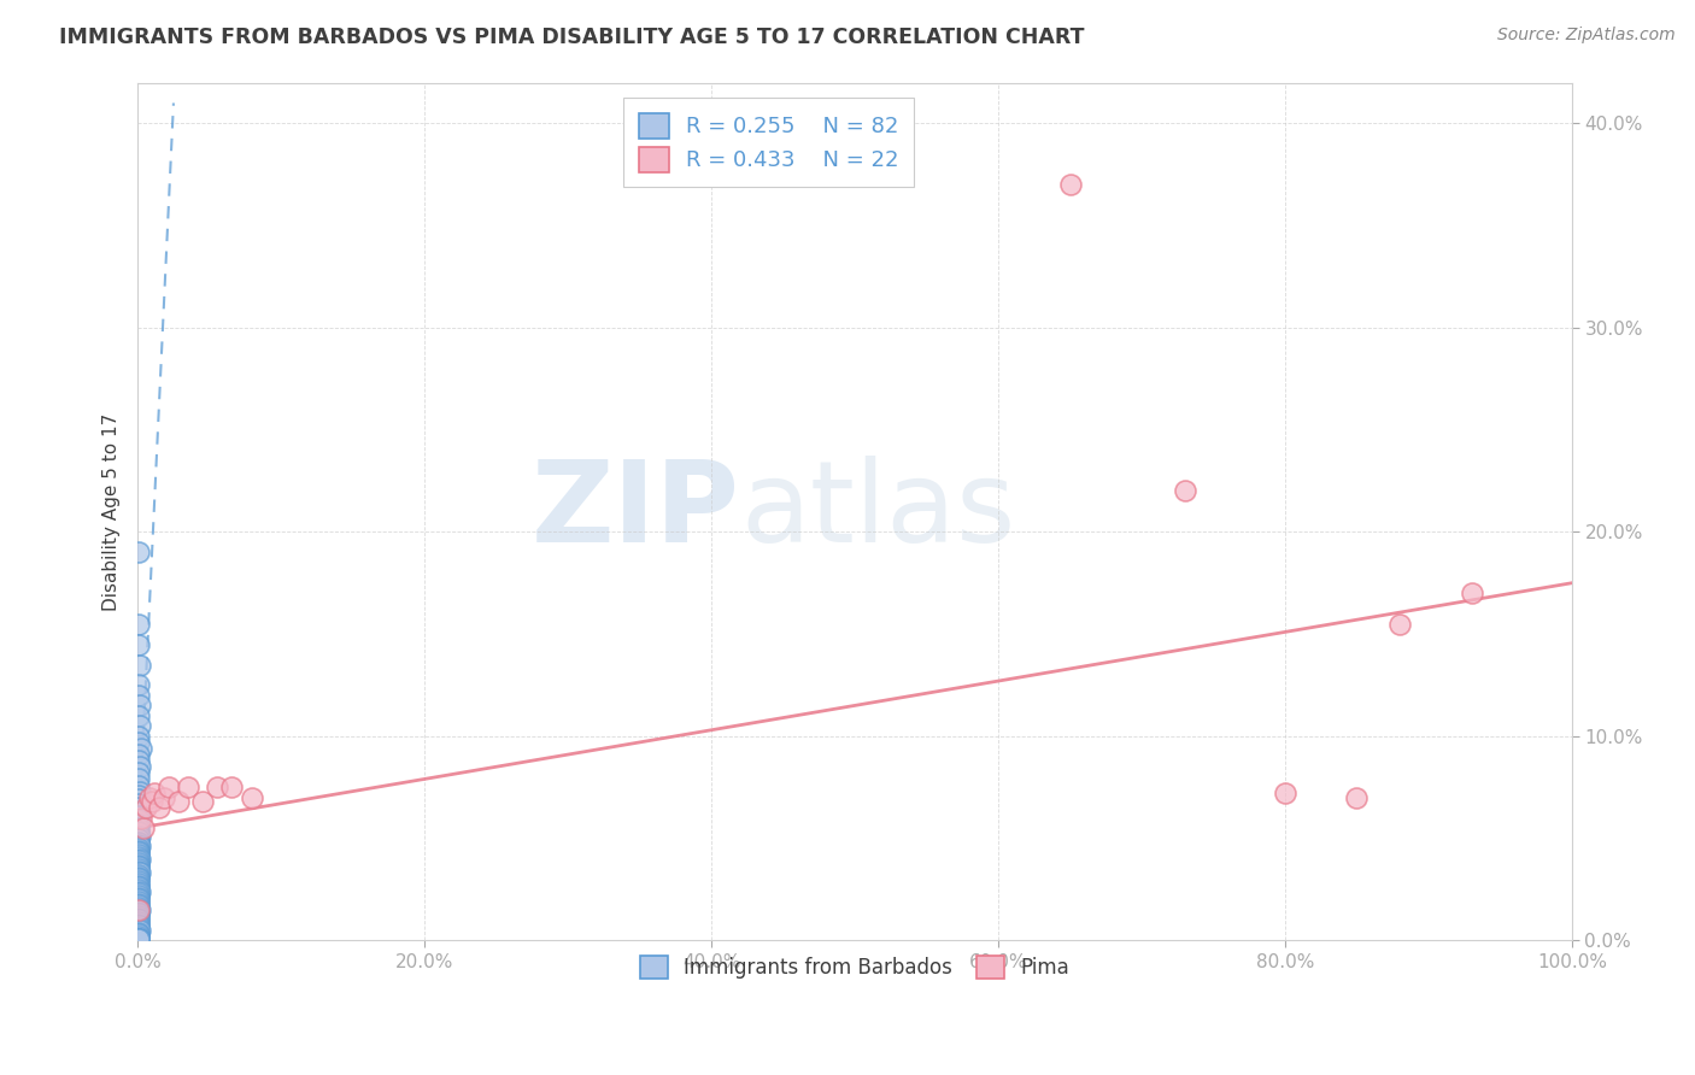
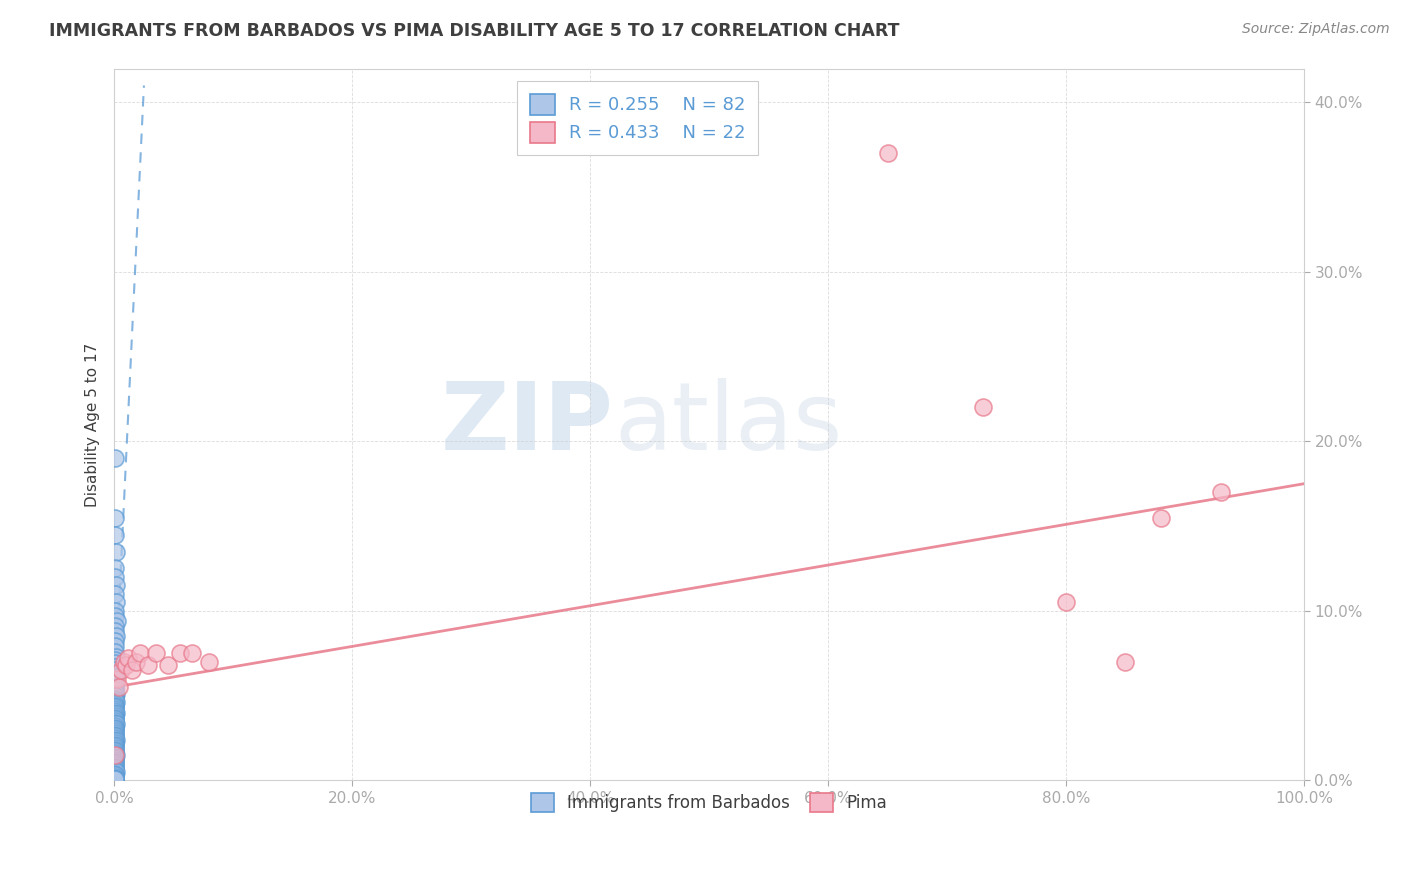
Pima/80.0%: 7.2% -> 10.5%
